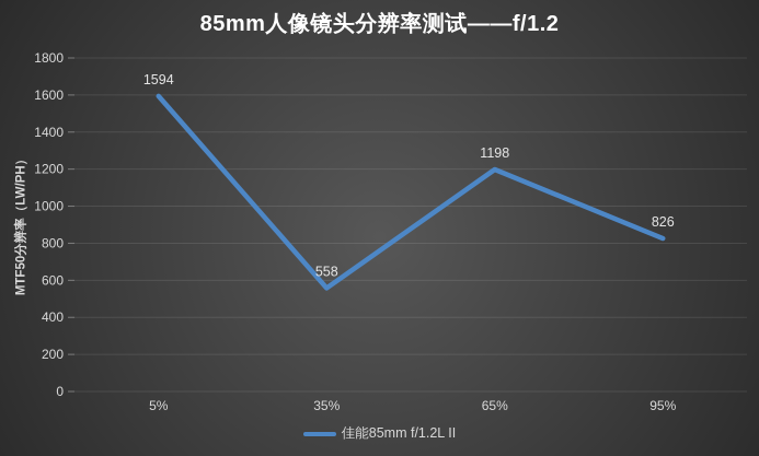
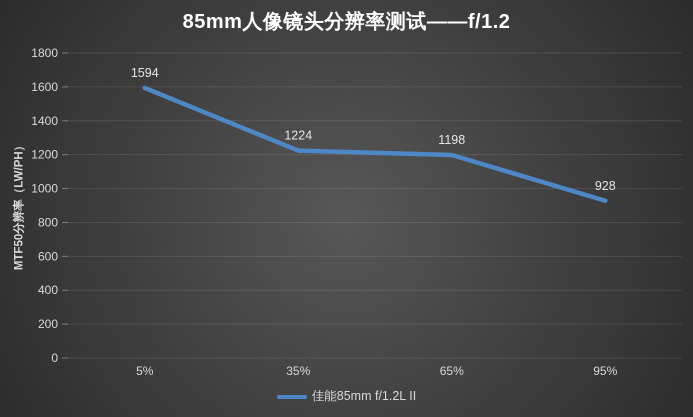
35%: 558 -> 1224
95%: 826 -> 928
